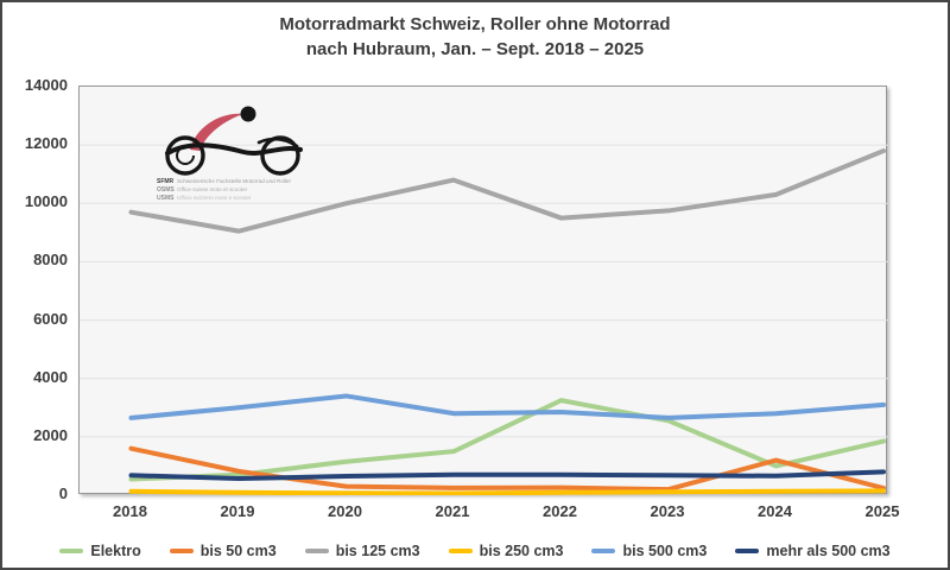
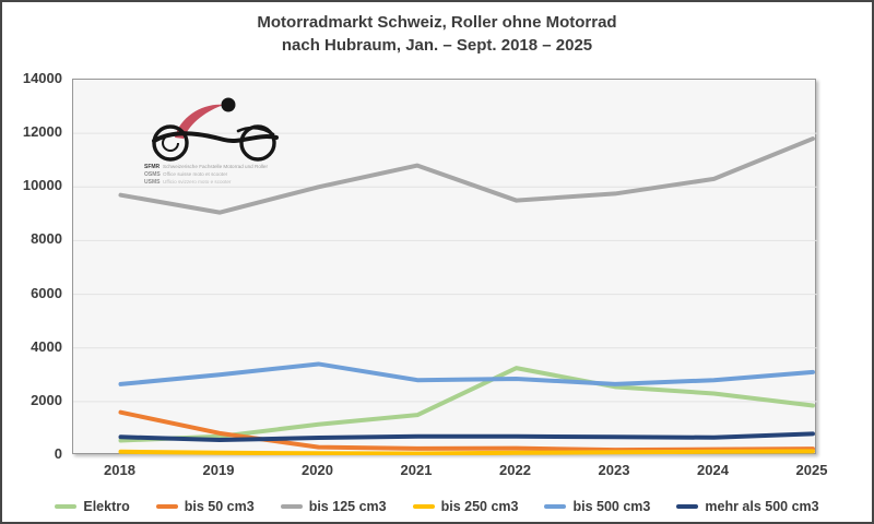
Elektro/2024: 1000 -> 2300
bis 50 cm3/2024: 1200 -> 200
